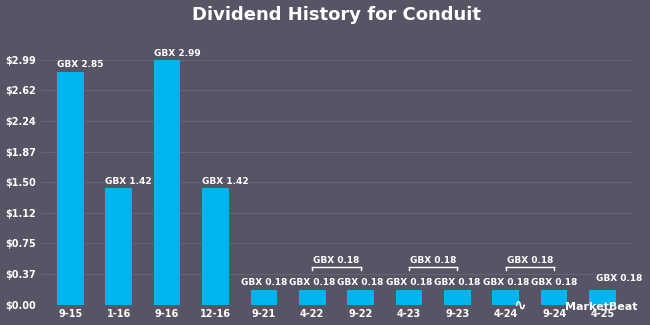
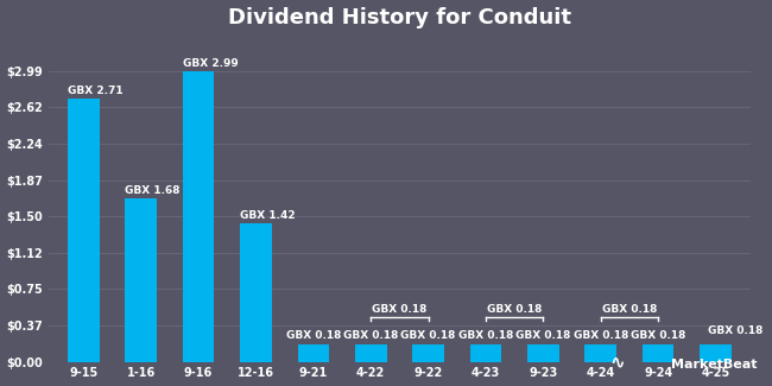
9-15: 2.85 -> 2.71
1-16: 1.42 -> 1.68
